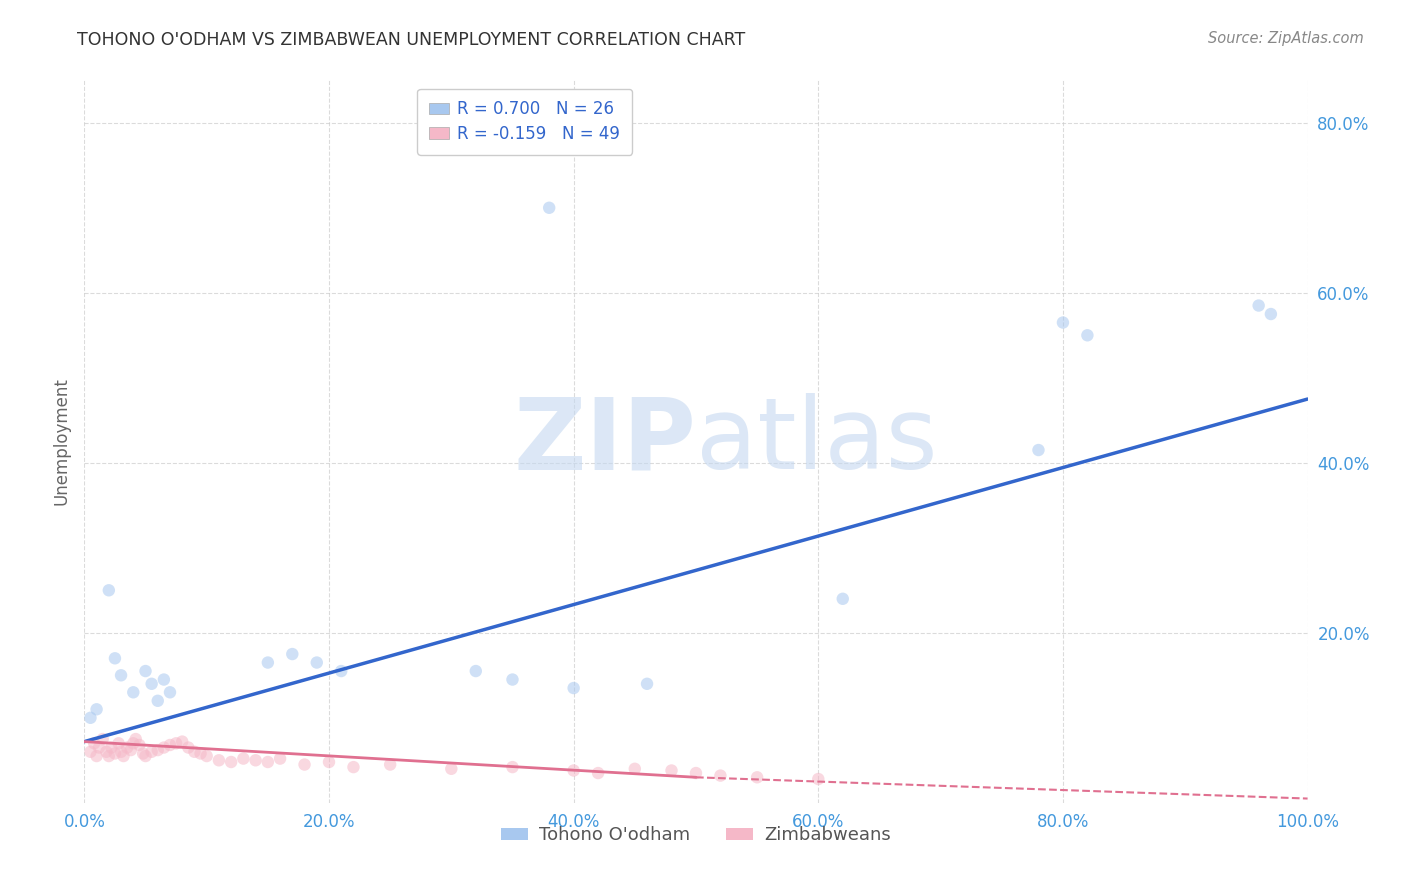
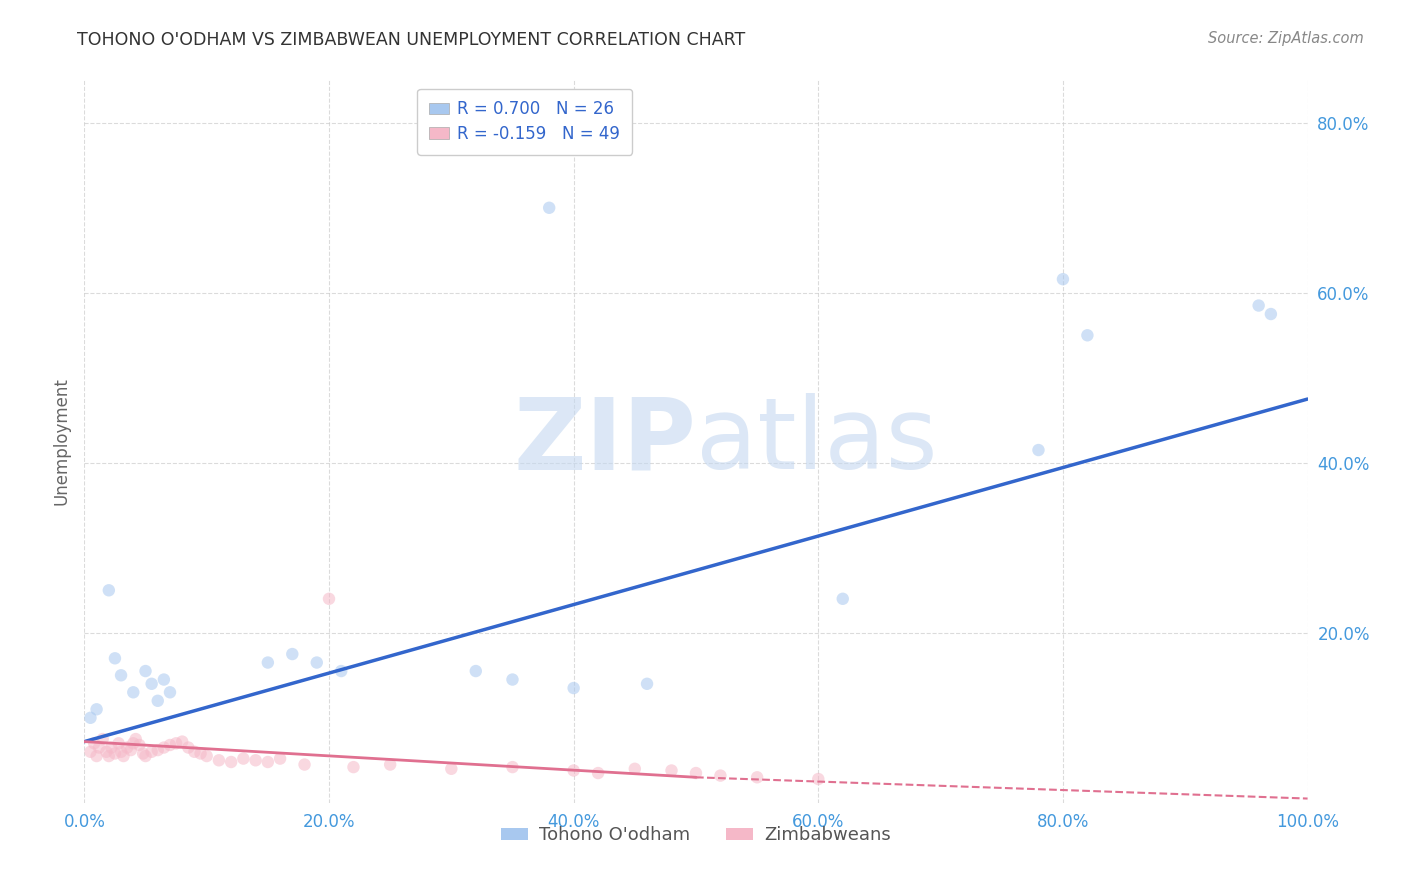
Zimbabweans/20.0%: 4.8% -> 24.0%
Tohono O'odham/80.0%: 56.5% -> 61.6%
